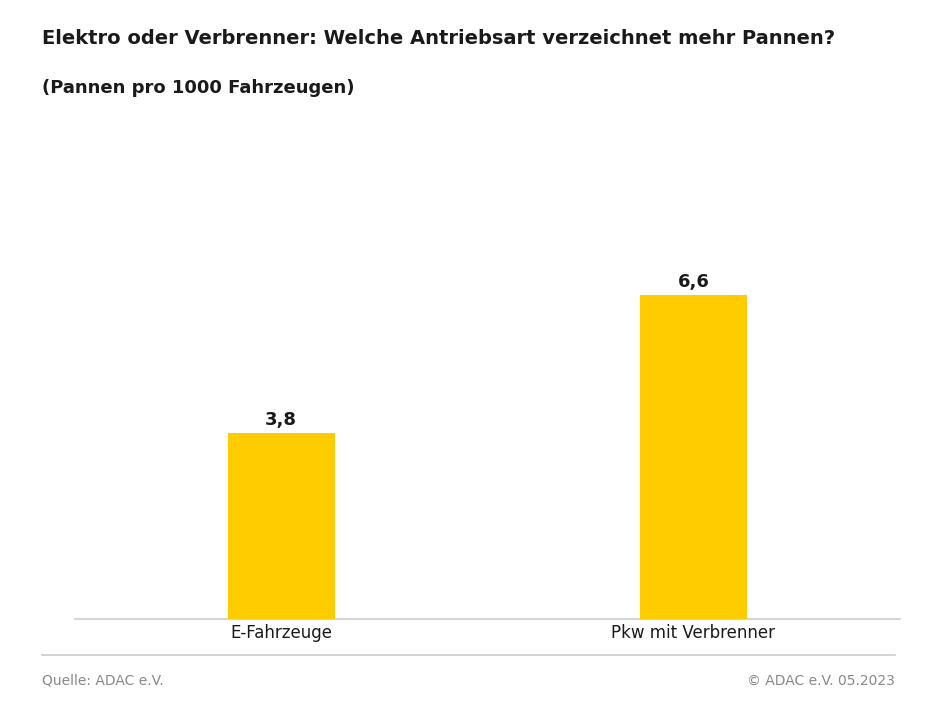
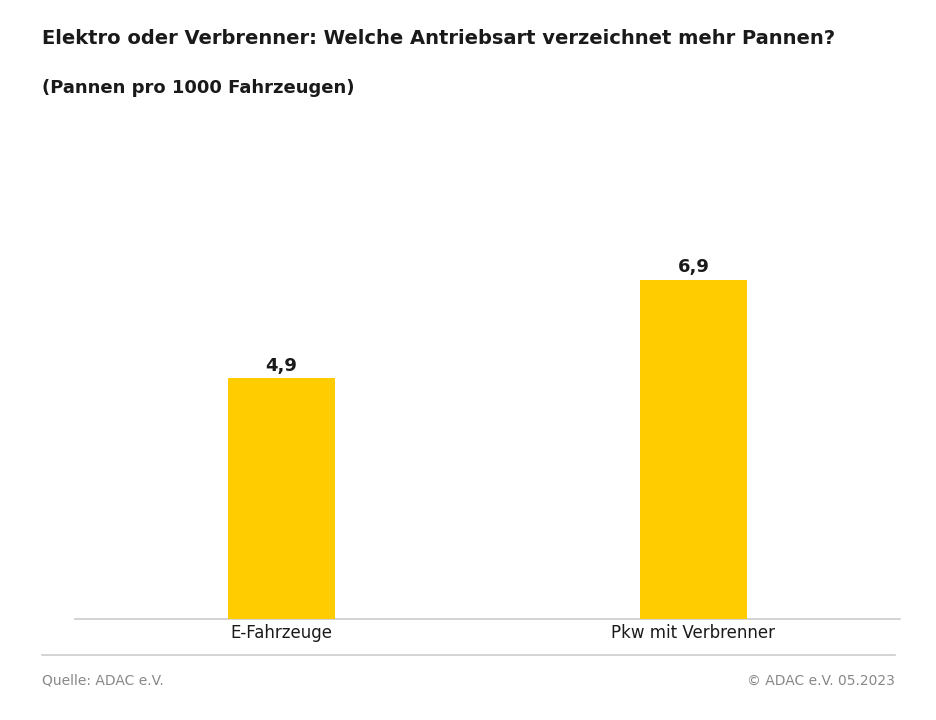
E-Fahrzeuge: 3,8 -> 4,9
Pkw mit Verbrenner: 6,6 -> 6,9
